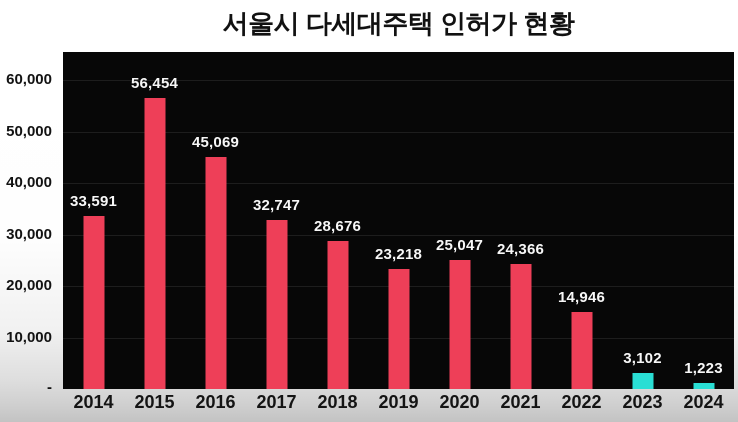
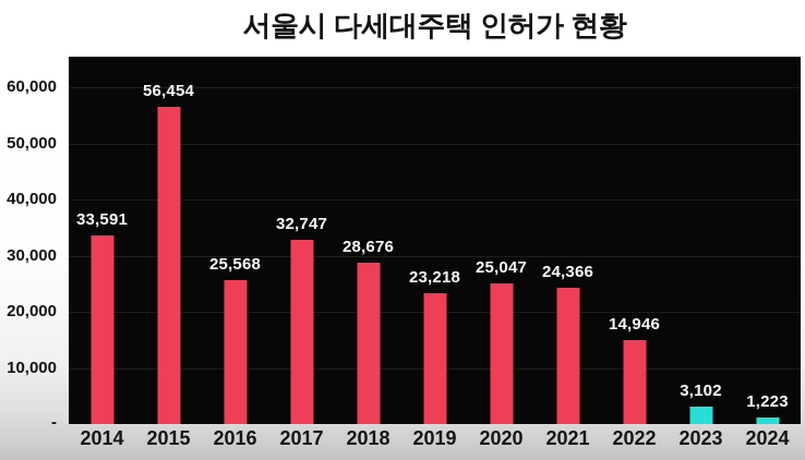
2016: 45,069 -> 25,568
